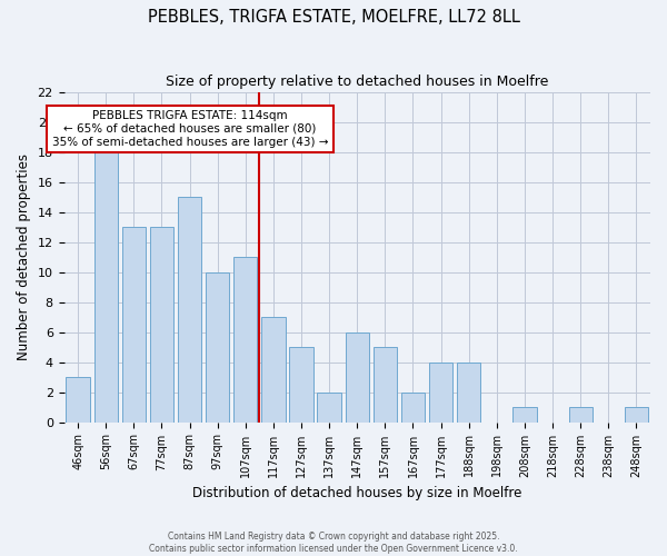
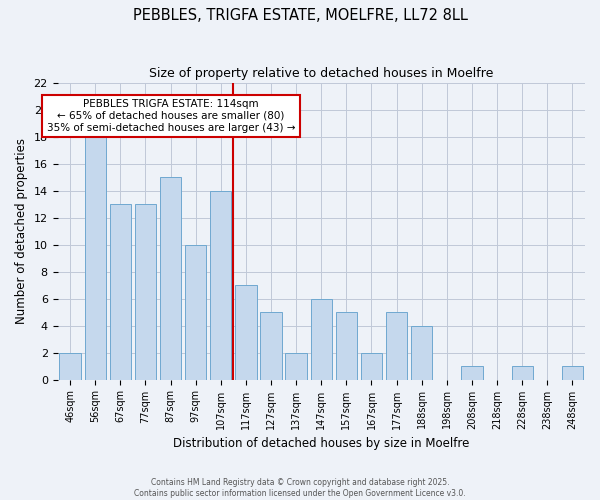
46sqm: 3 -> 2
107sqm: 11 -> 14
177sqm: 4 -> 5
